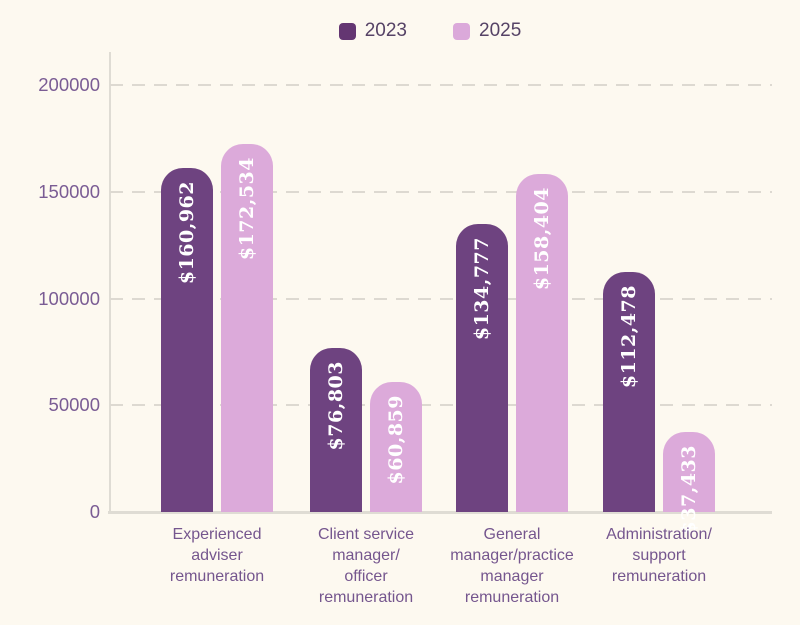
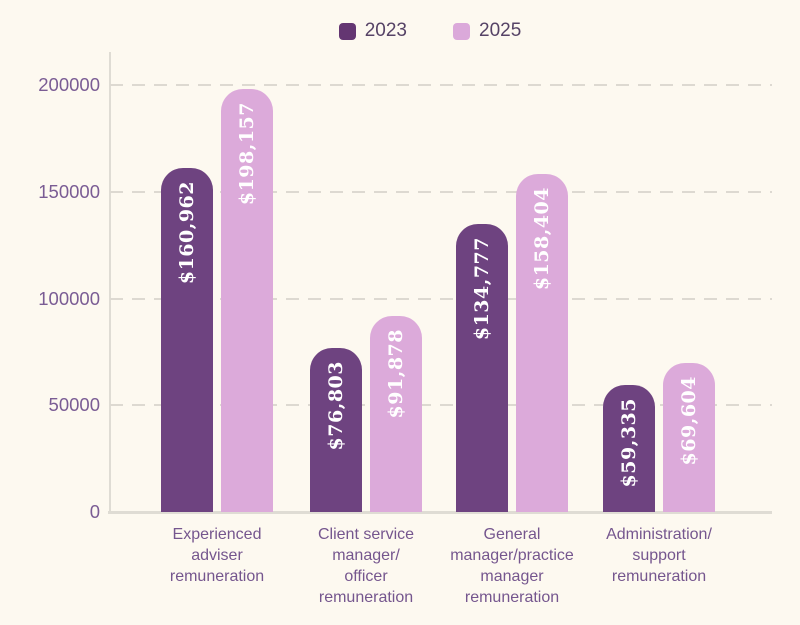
2025/Experienced adviser remuneration: $172,534 -> $198,157
2025/Client service manager/ officer remuneration: $60,859 -> $91,878
2023/Administration/ support remuneration: $112,478 -> $59,335
2025/Administration/ support remuneration: $37,433 -> $69,604
